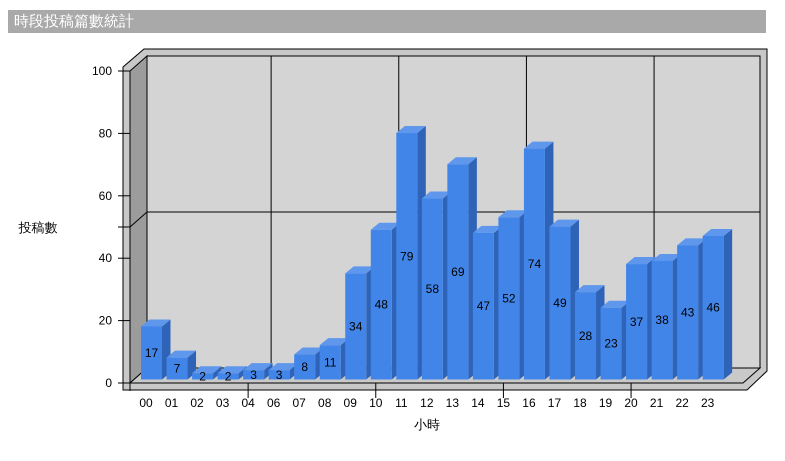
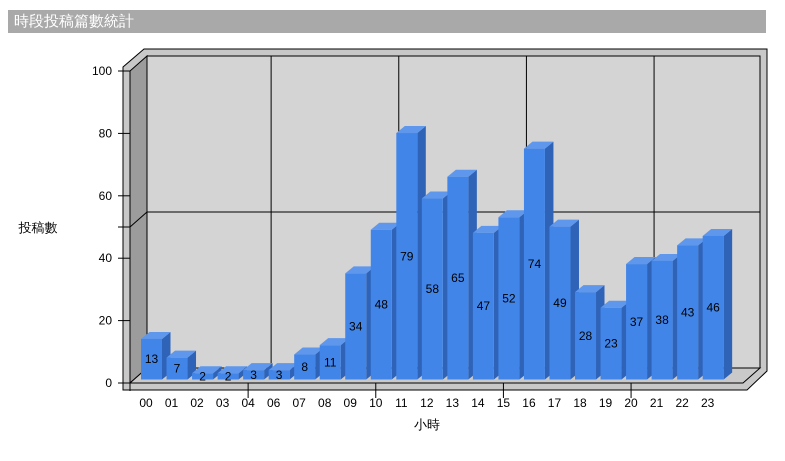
00: 17 -> 13
13: 69 -> 65
